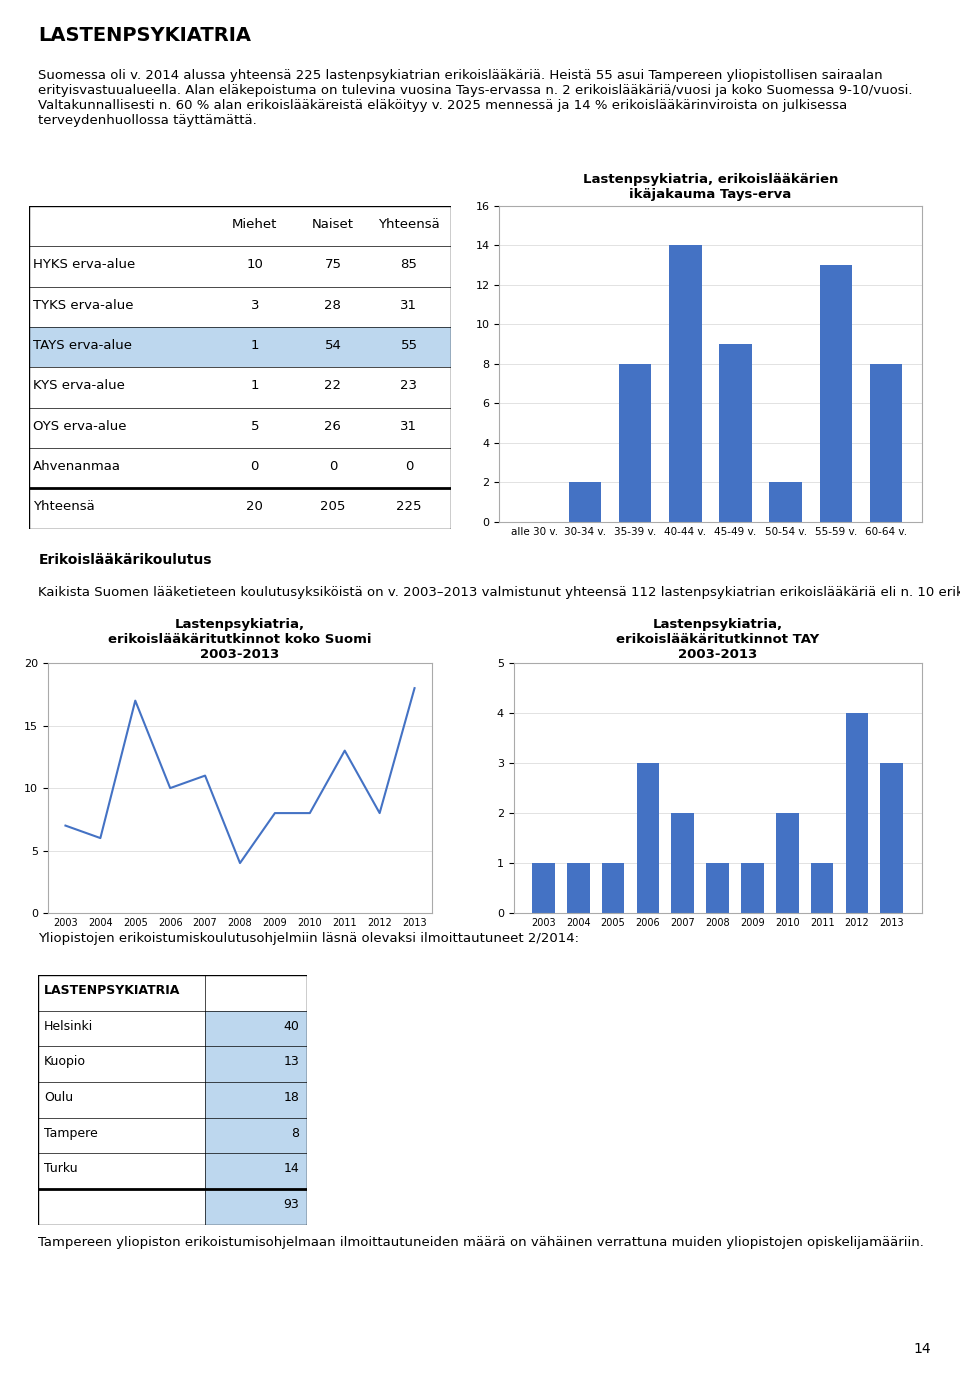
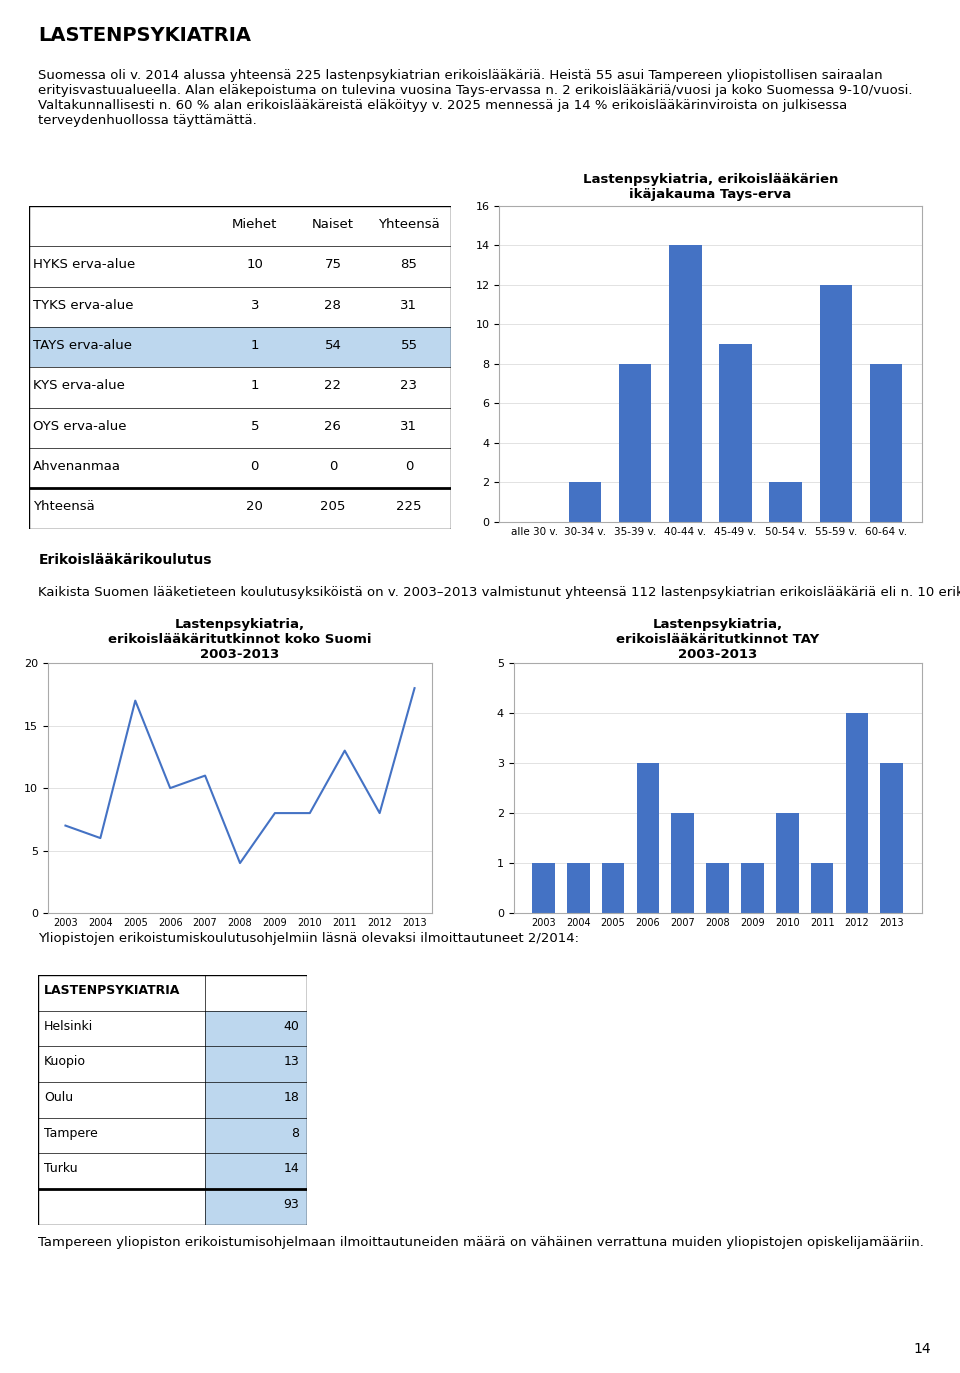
Lastenpsykiatria, erikoislääkärien ikäjakauma Tays-erva/55-59 v.: 13 -> 12
